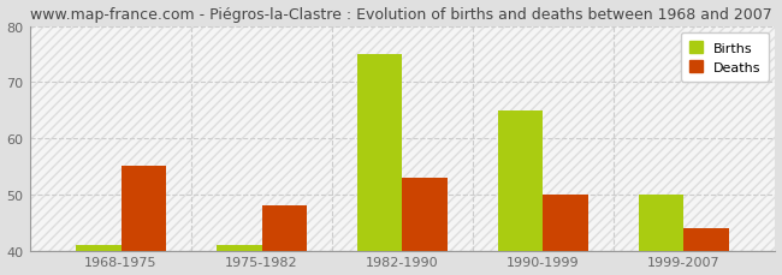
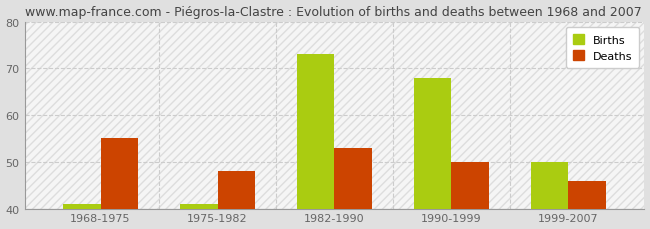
Births/1982-1990: 75 -> 73
Births/1990-1999: 65 -> 68
Deaths/1999-2007: 44 -> 46
